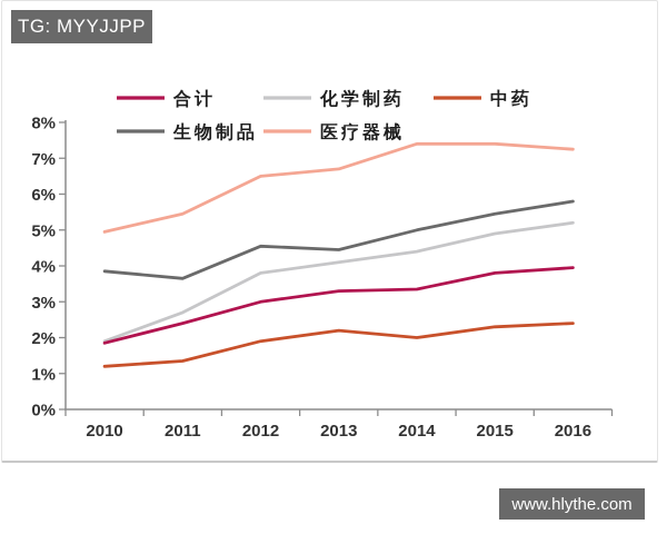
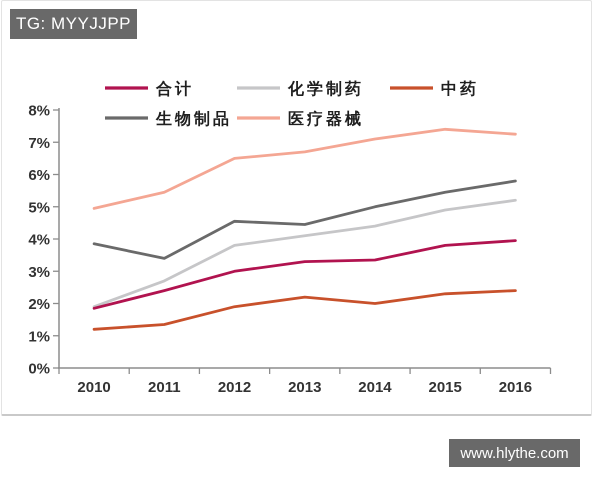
生物制品/2011: 3.6% -> 3.4%
医疗器械/2014: 7.4% -> 7.1%
